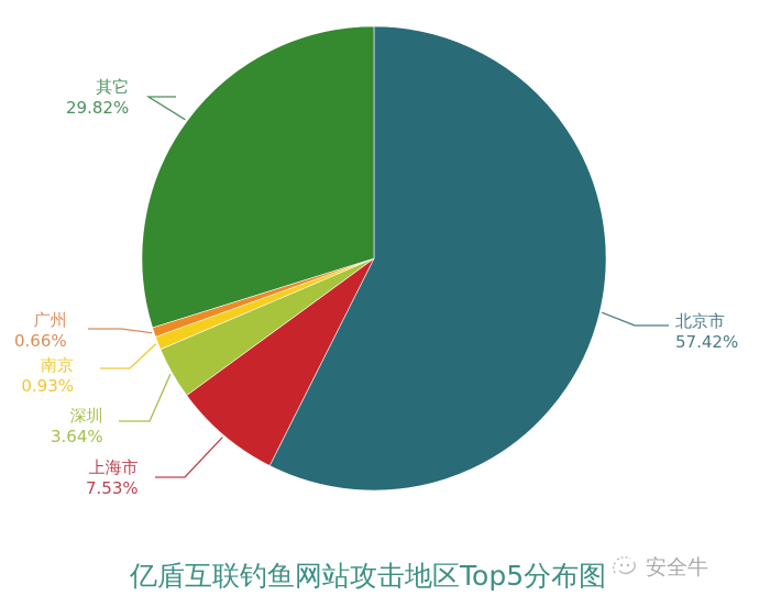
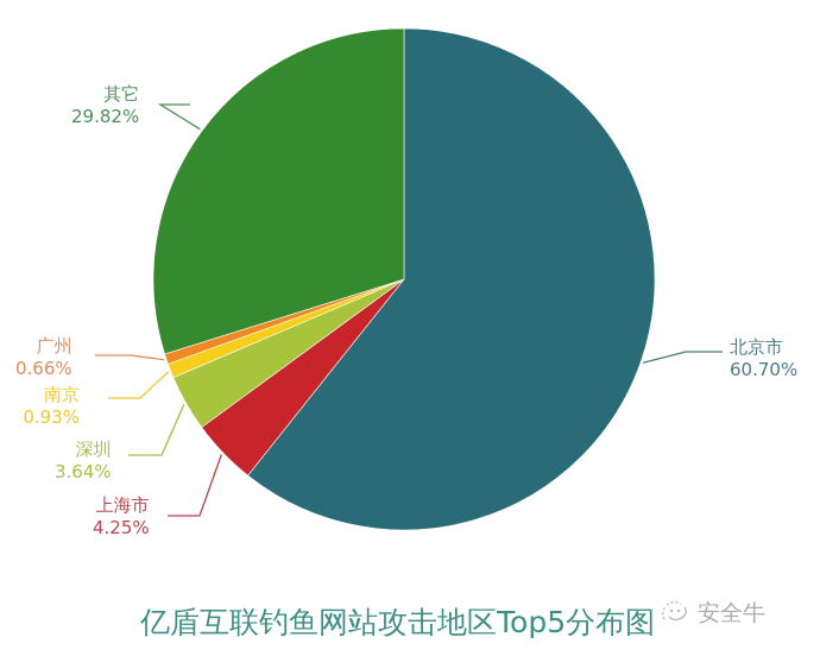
北京市: 57.42% -> 60.70%
上海市: 7.53% -> 4.25%
